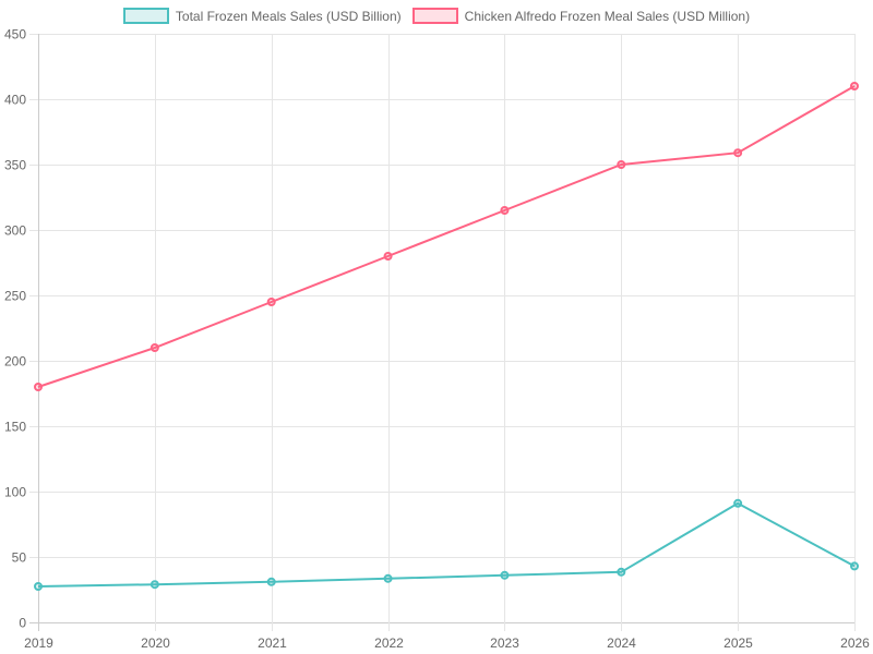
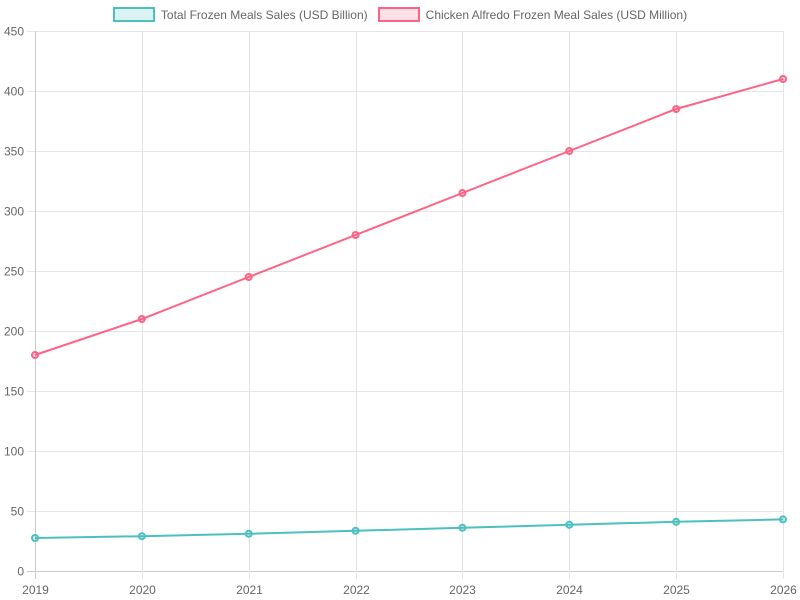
Total Frozen Meals Sales (USD Billion)/2025: 91 -> 41
Chicken Alfredo Frozen Meal Sales (USD Million)/2025: 359 -> 385
